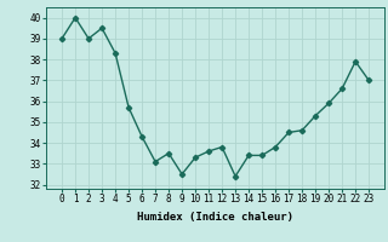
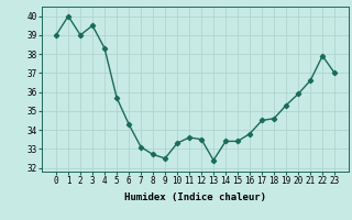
8: 33.5 -> 32.7
12: 33.8 -> 33.5
